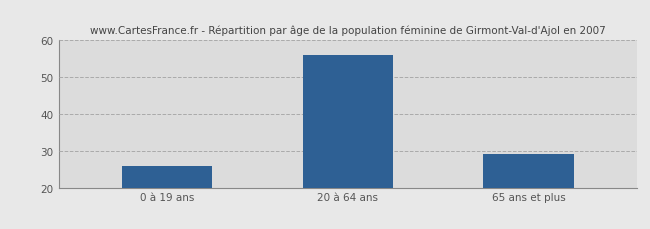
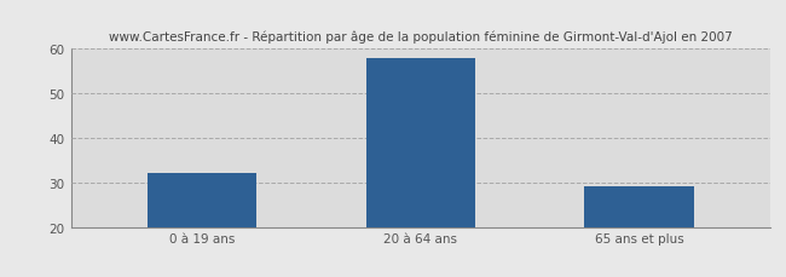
0 à 19 ans: 26 -> 32
20 à 64 ans: 56 -> 58
